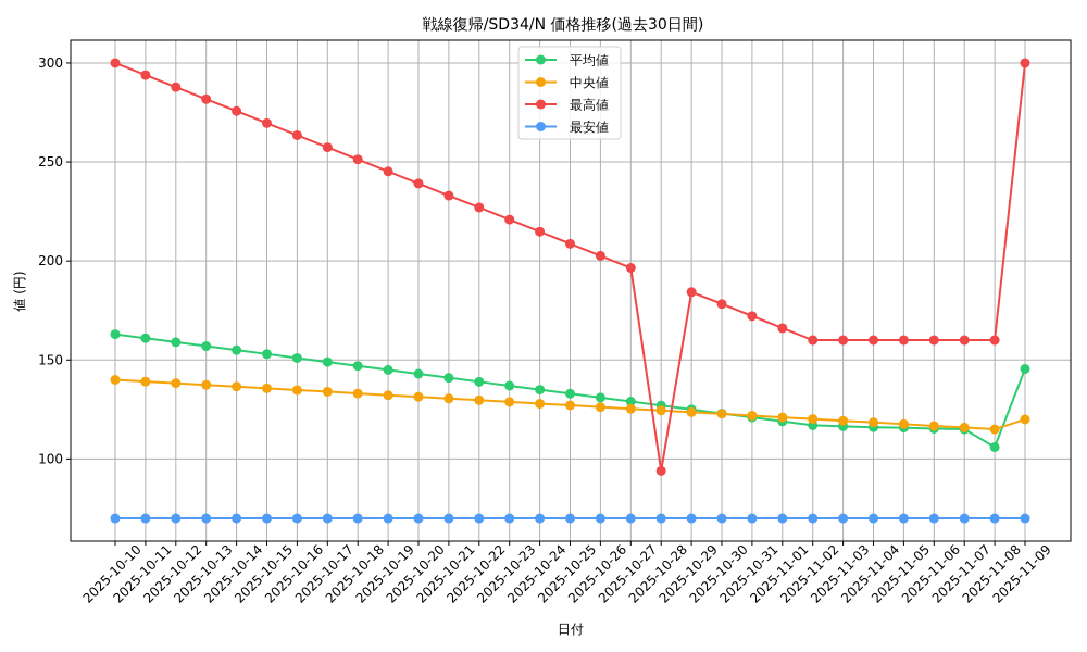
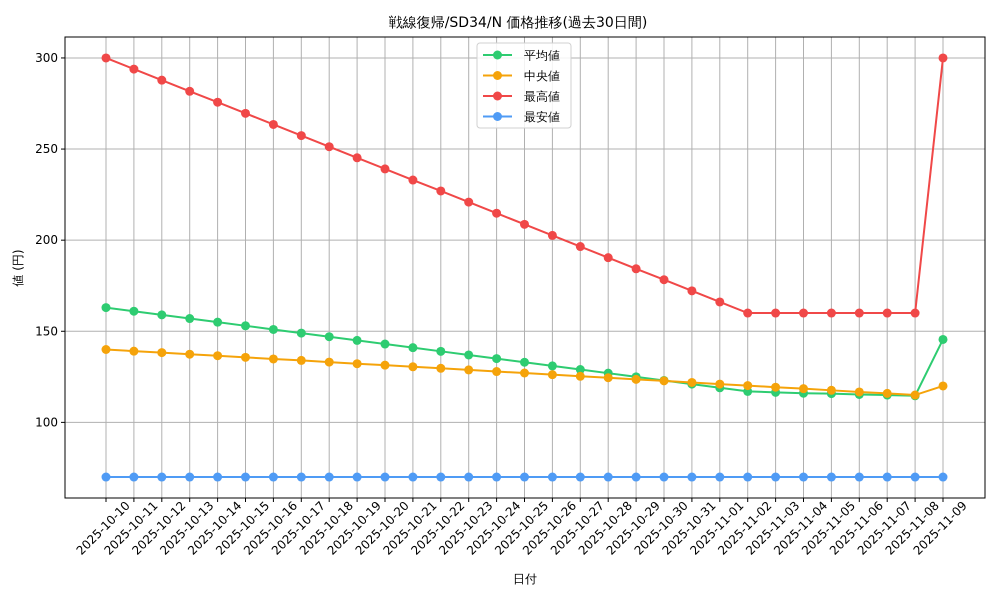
最高値/2025-10-28: 94 -> 190
平均値/2025-11-08: 106 -> 115
